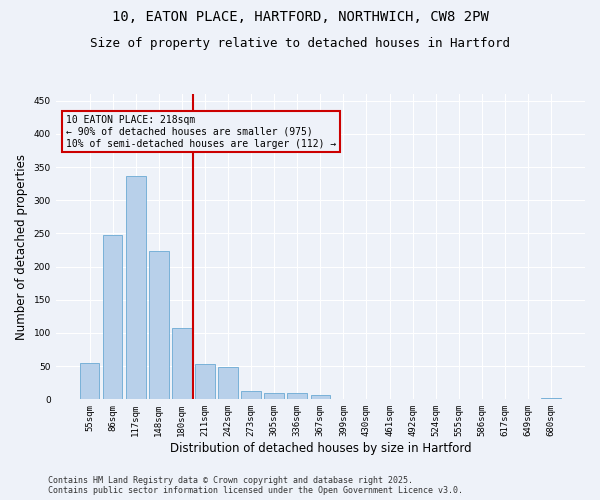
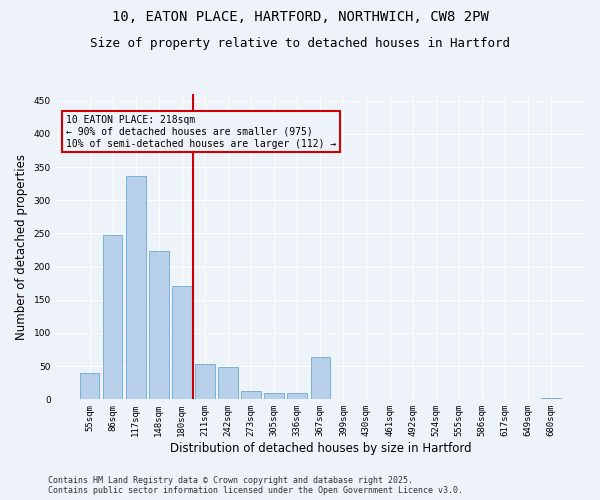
55sqm: 55 -> 40
180sqm: 108 -> 170
367sqm: 6 -> 64
